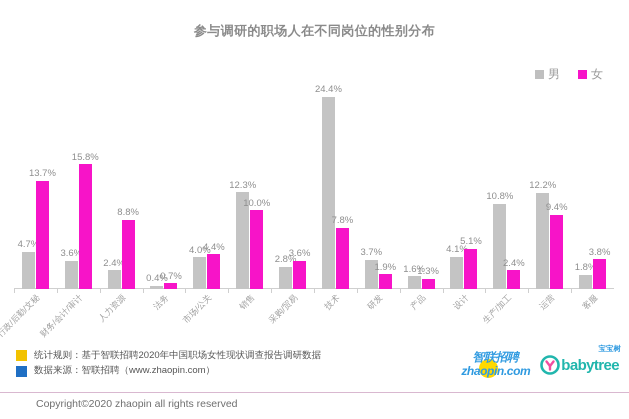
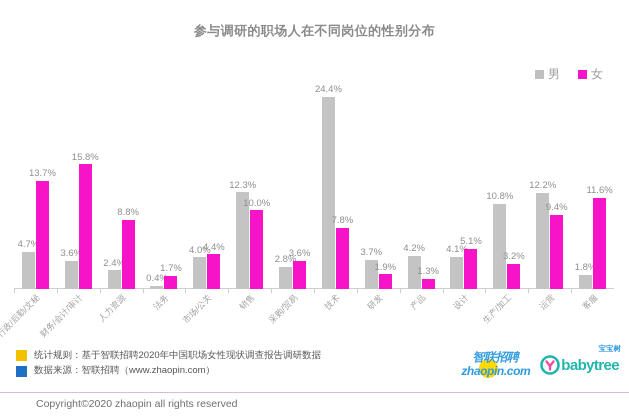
女/法务: 0.7% -> 1.7%
男/产品: 1.6% -> 4.2%
女/生产/加工: 2.4% -> 3.2%
女/客服: 3.8% -> 11.6%
